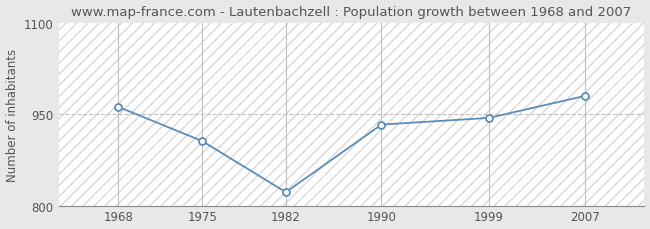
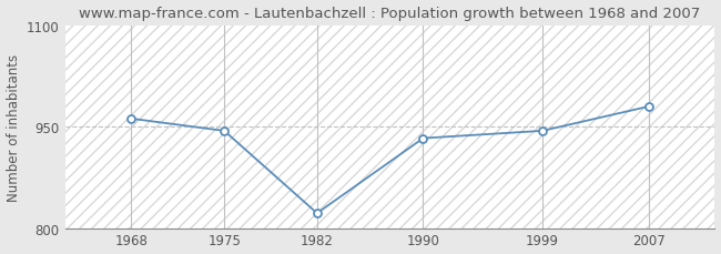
1975: 906 -> 944
